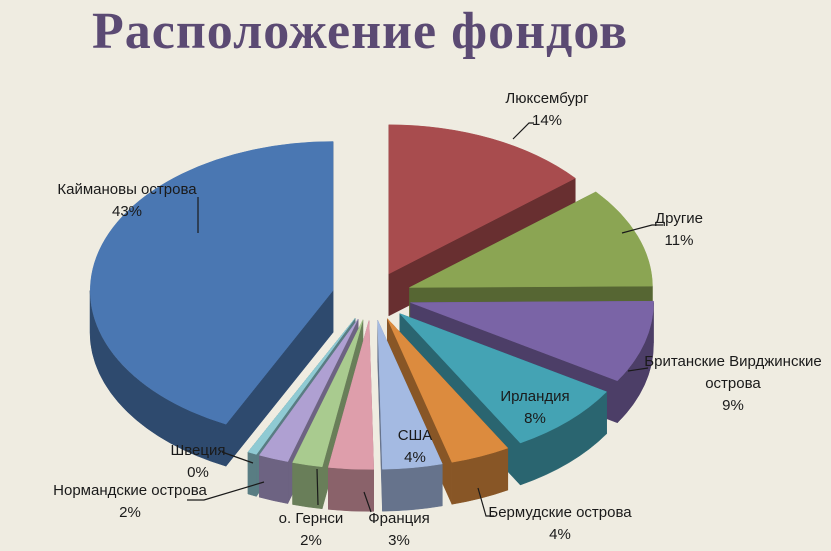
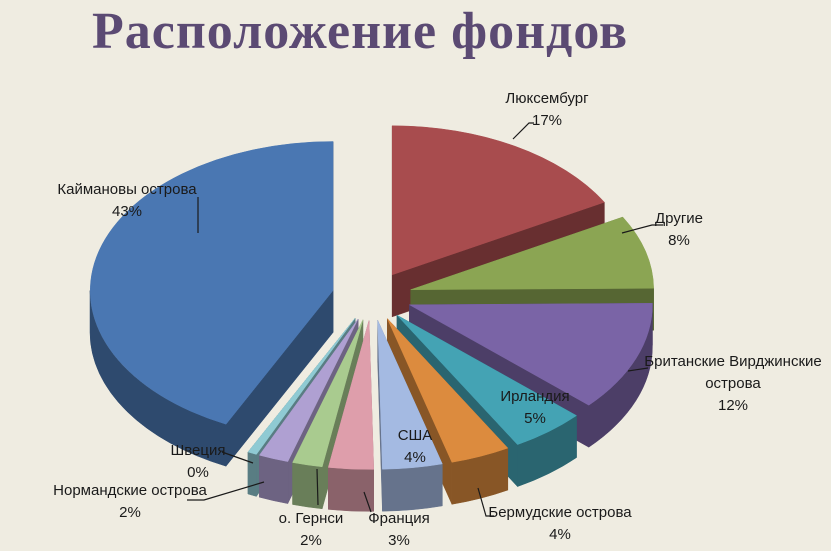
Люксембург: 14% -> 17%
Другие: 11% -> 8%
Британские Вирджинские острова: 9% -> 12%
Ирландия: 8% -> 5%
